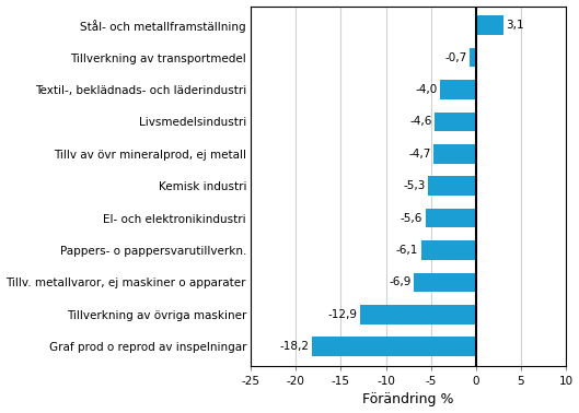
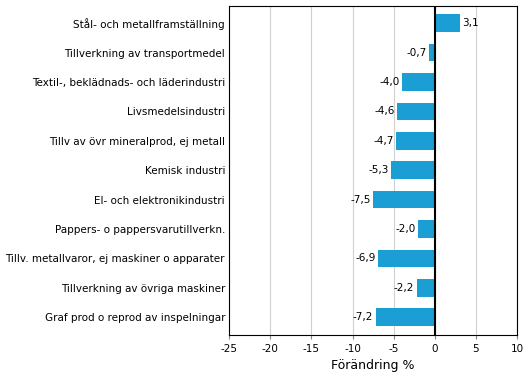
El- och elektronikindustri: -5,6 -> -7,5
Pappers- o pappersvarutillverkn.: -6,1 -> -2,0
Tillverkning av övriga maskiner: -12,9 -> -2,2
Graf prod o reprod av inspelningar: -18,2 -> -7,2
